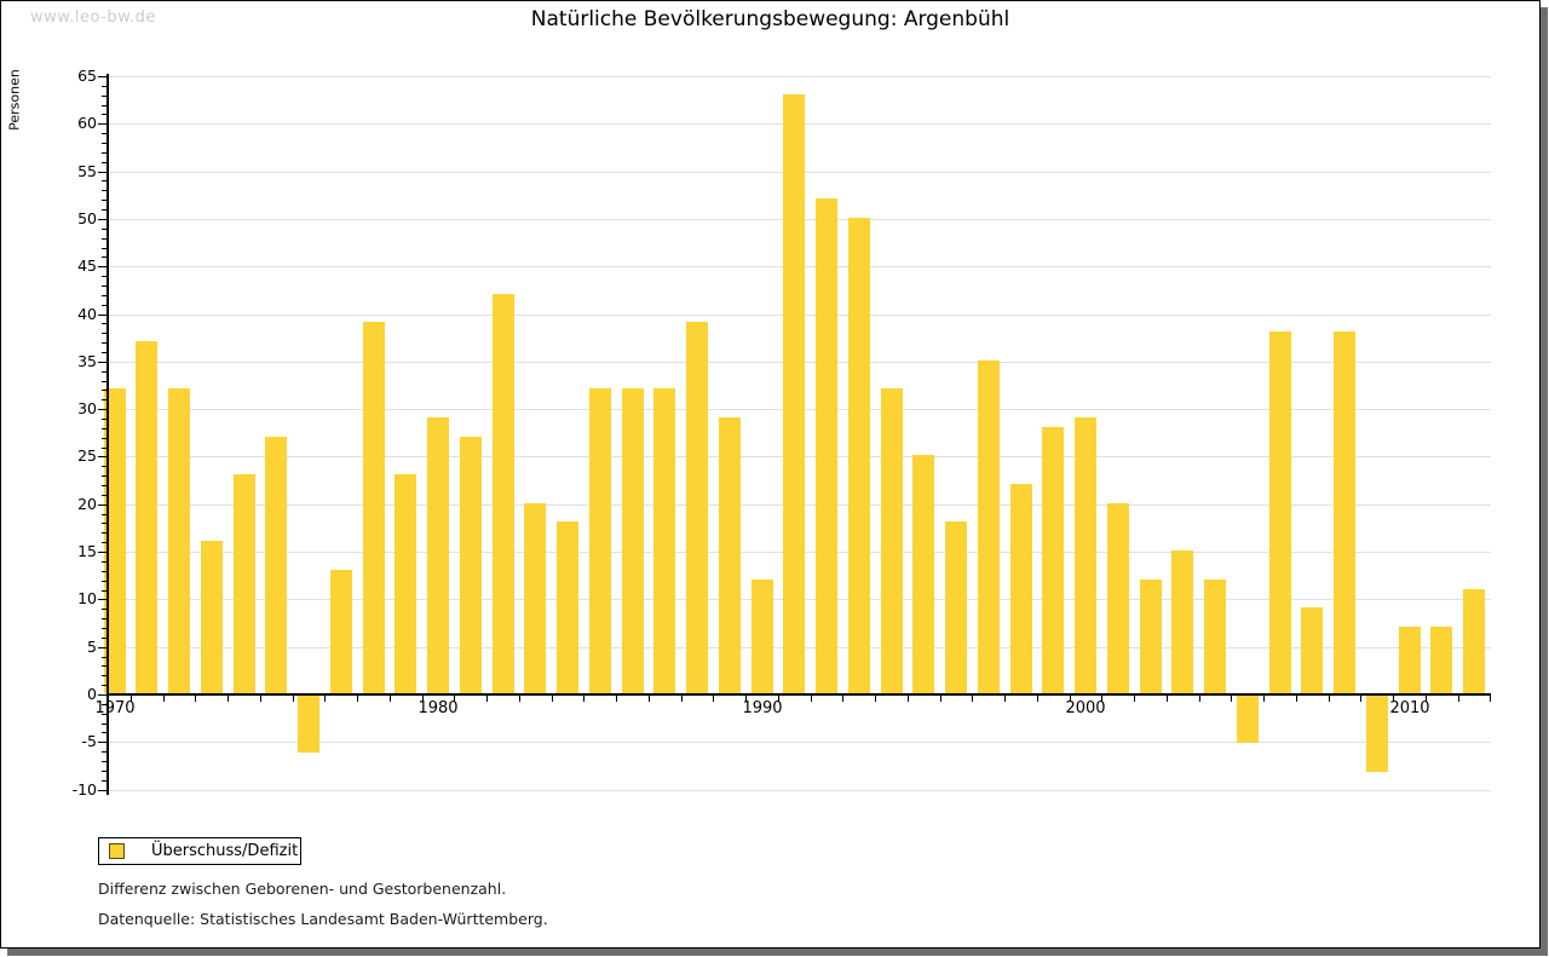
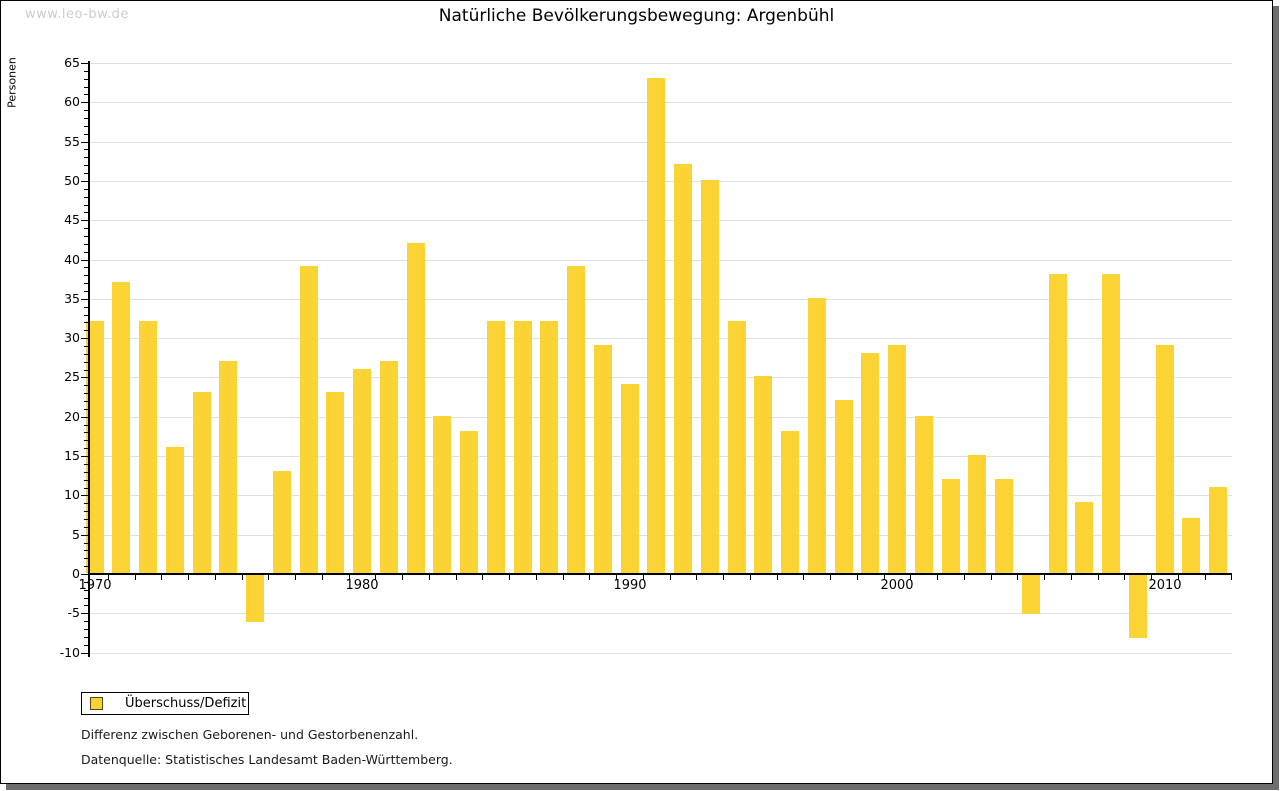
1980: 29 -> 26
1990: 12 -> 24
2010: 7 -> 29
